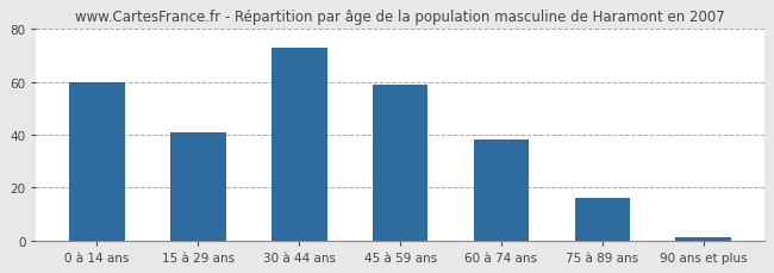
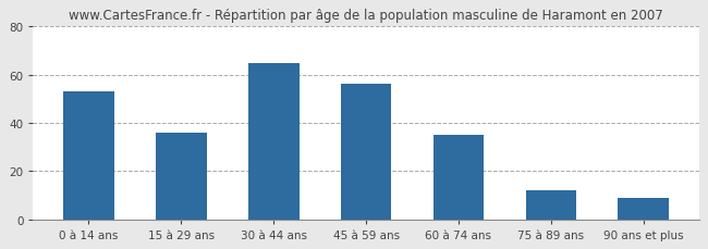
0 à 14 ans: 60 -> 53
15 à 29 ans: 41 -> 36
30 à 44 ans: 73 -> 65
45 à 59 ans: 59 -> 56
60 à 74 ans: 38 -> 35
75 à 89 ans: 16 -> 12
90 ans et plus: 1 -> 9
